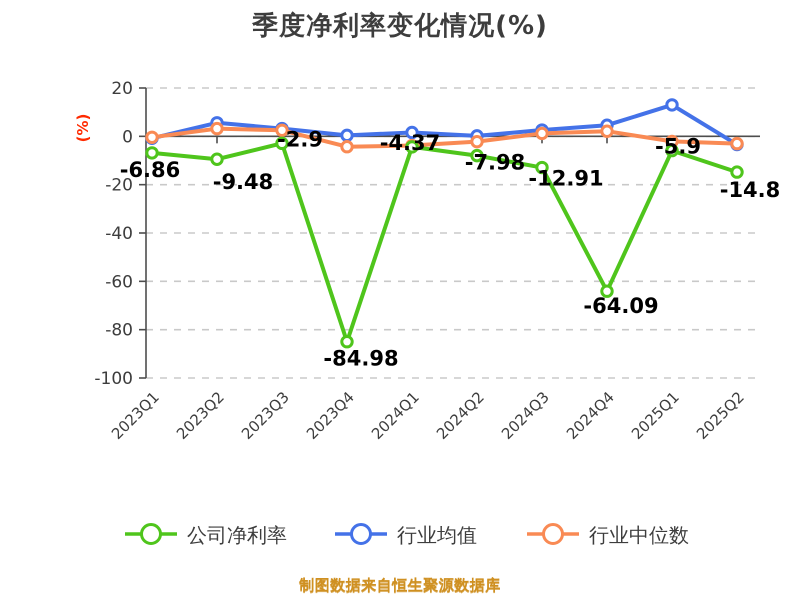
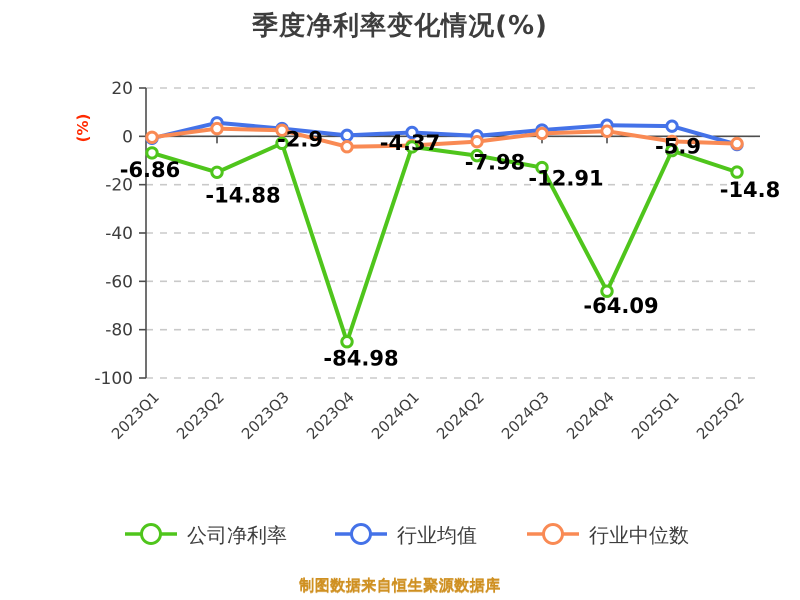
公司净利率/2023Q2: -9.48 -> -14.88
行业均值/2025Q1: 13 -> 4
